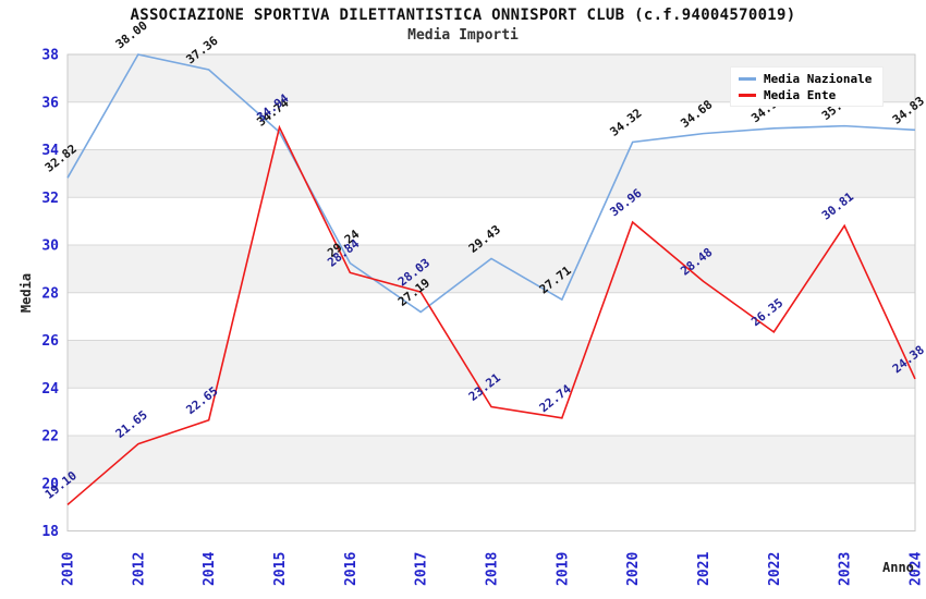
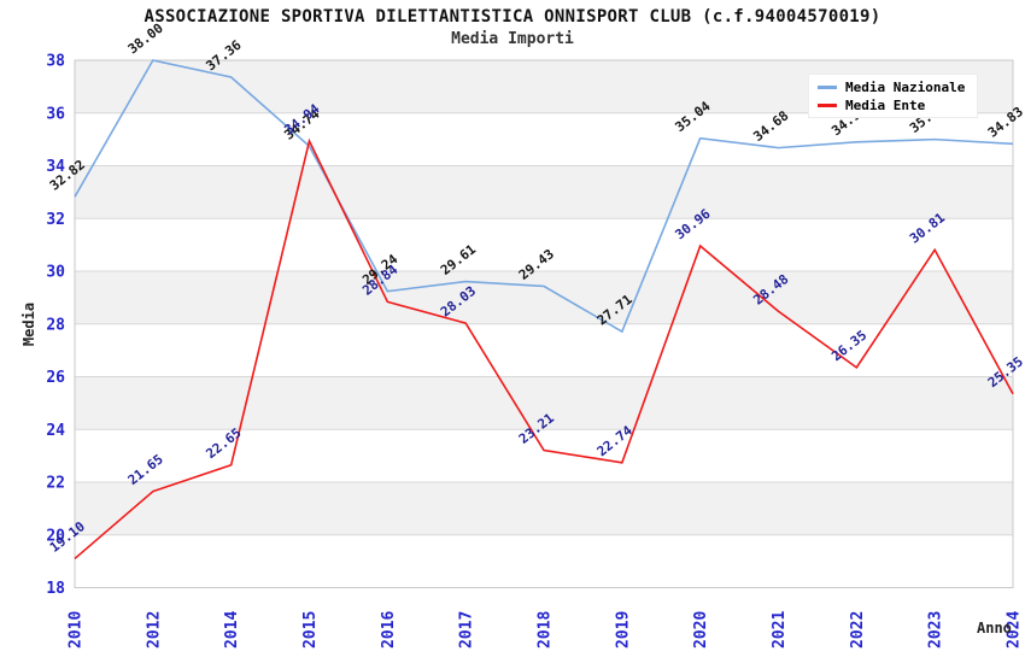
Media Nazionale/2017: 27.19 -> 29.61
Media Nazionale/2020: 34.32 -> 35.04
Media Ente/2024: 24.38 -> 25.35
